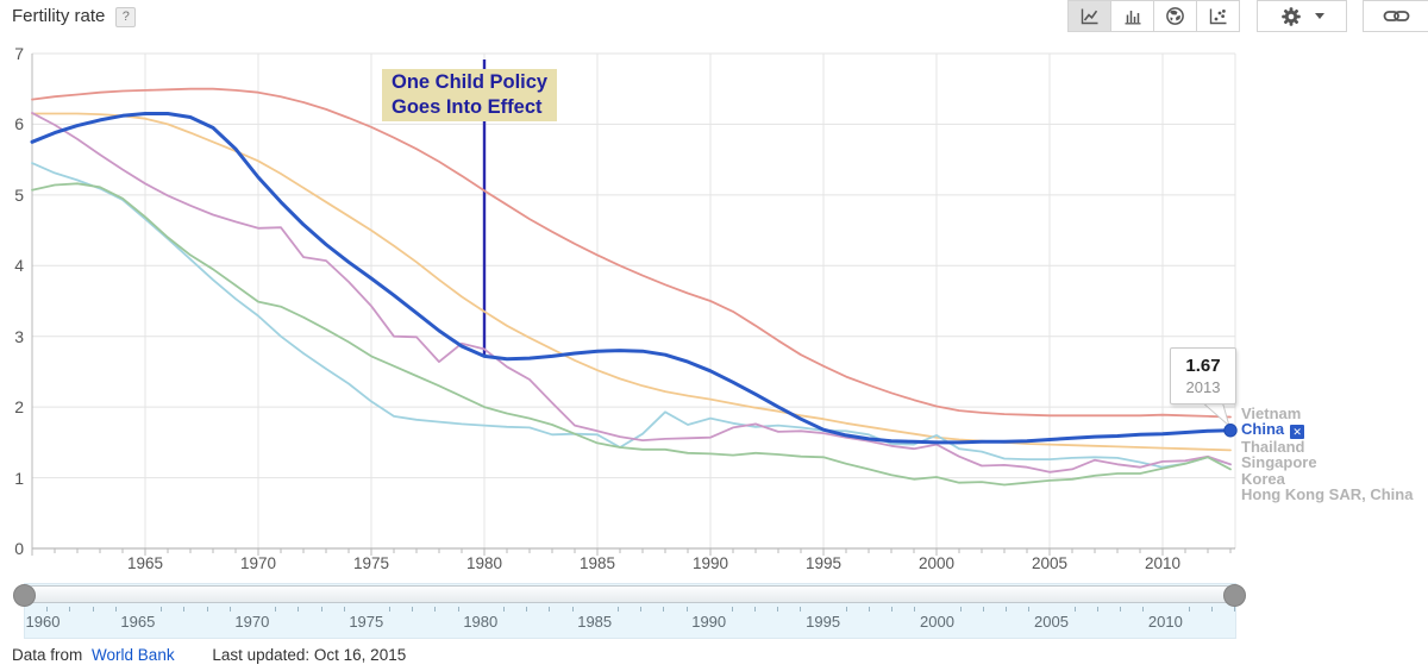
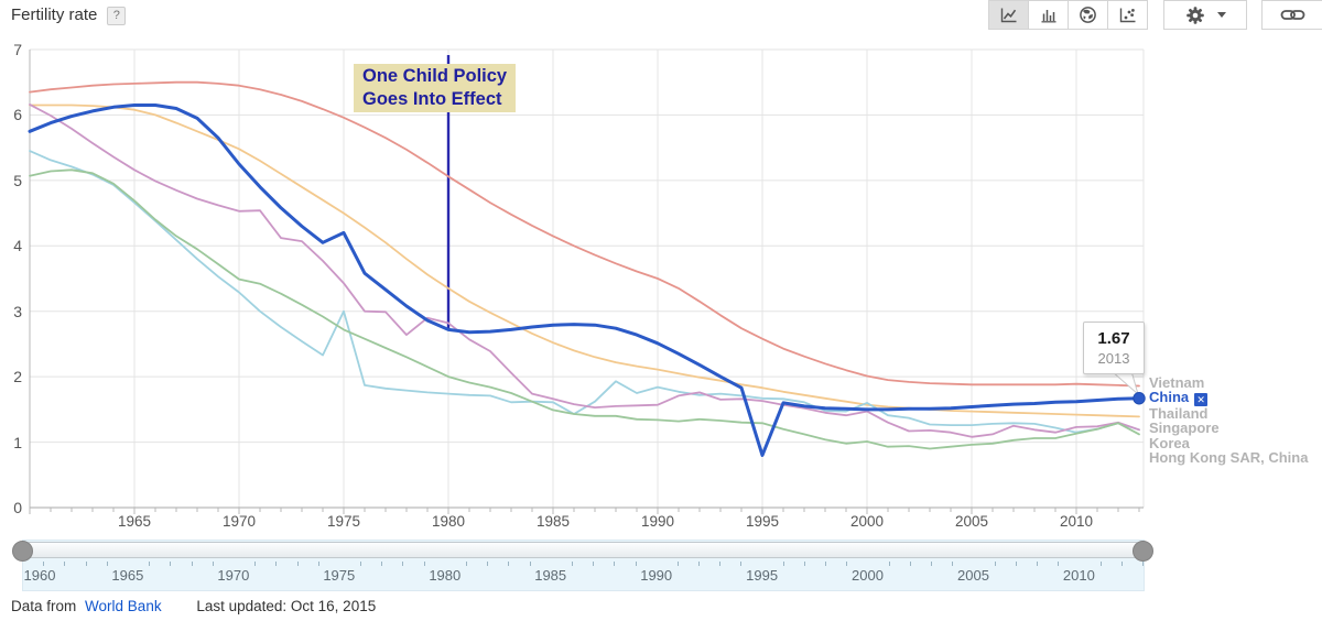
Singapore/1975: 2.1 -> 3.0
China/1975: 3.8 -> 4.2
China/1995: 1.7 -> 0.8
